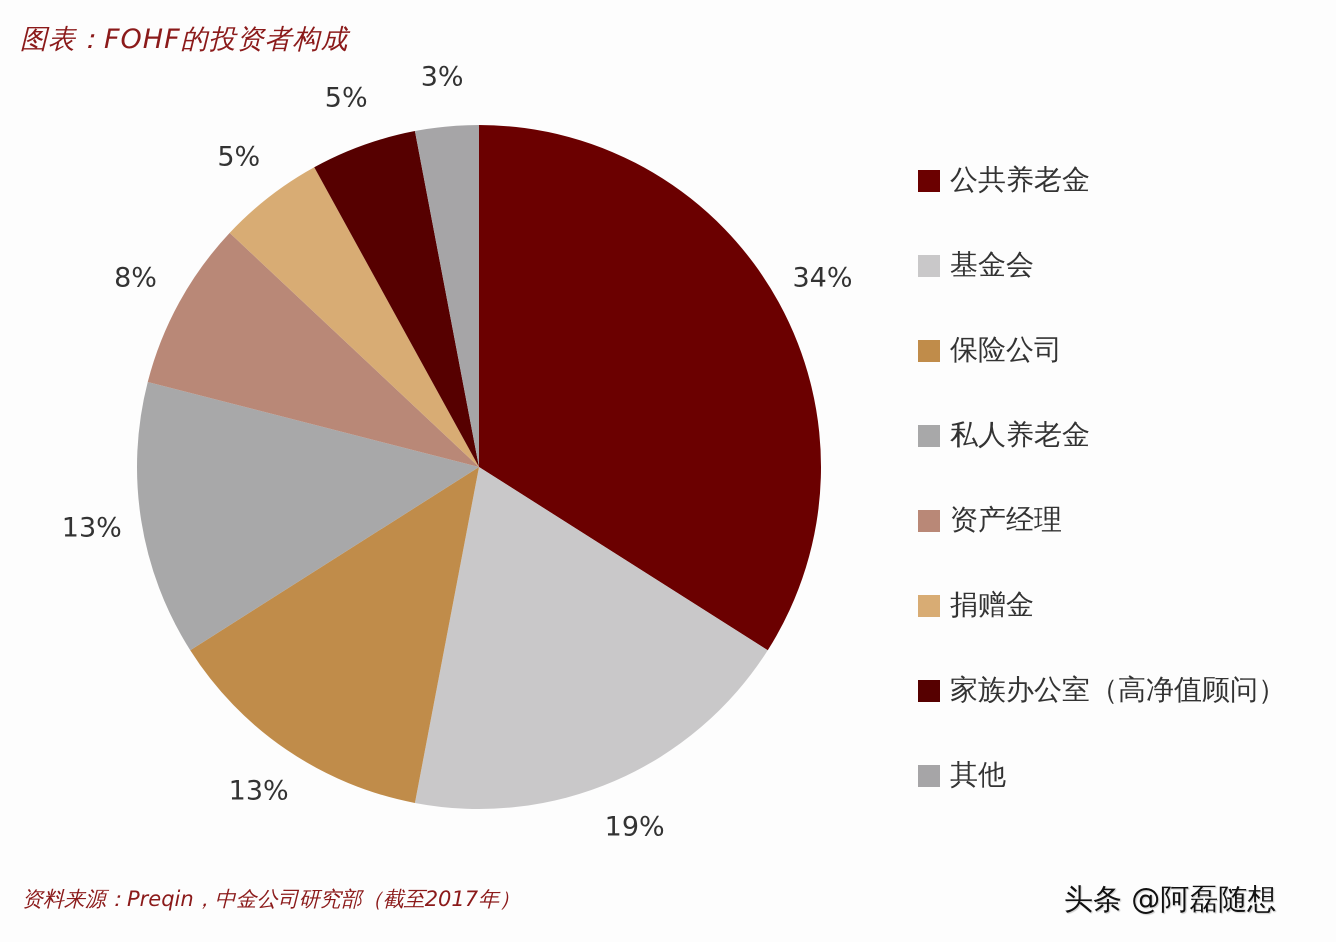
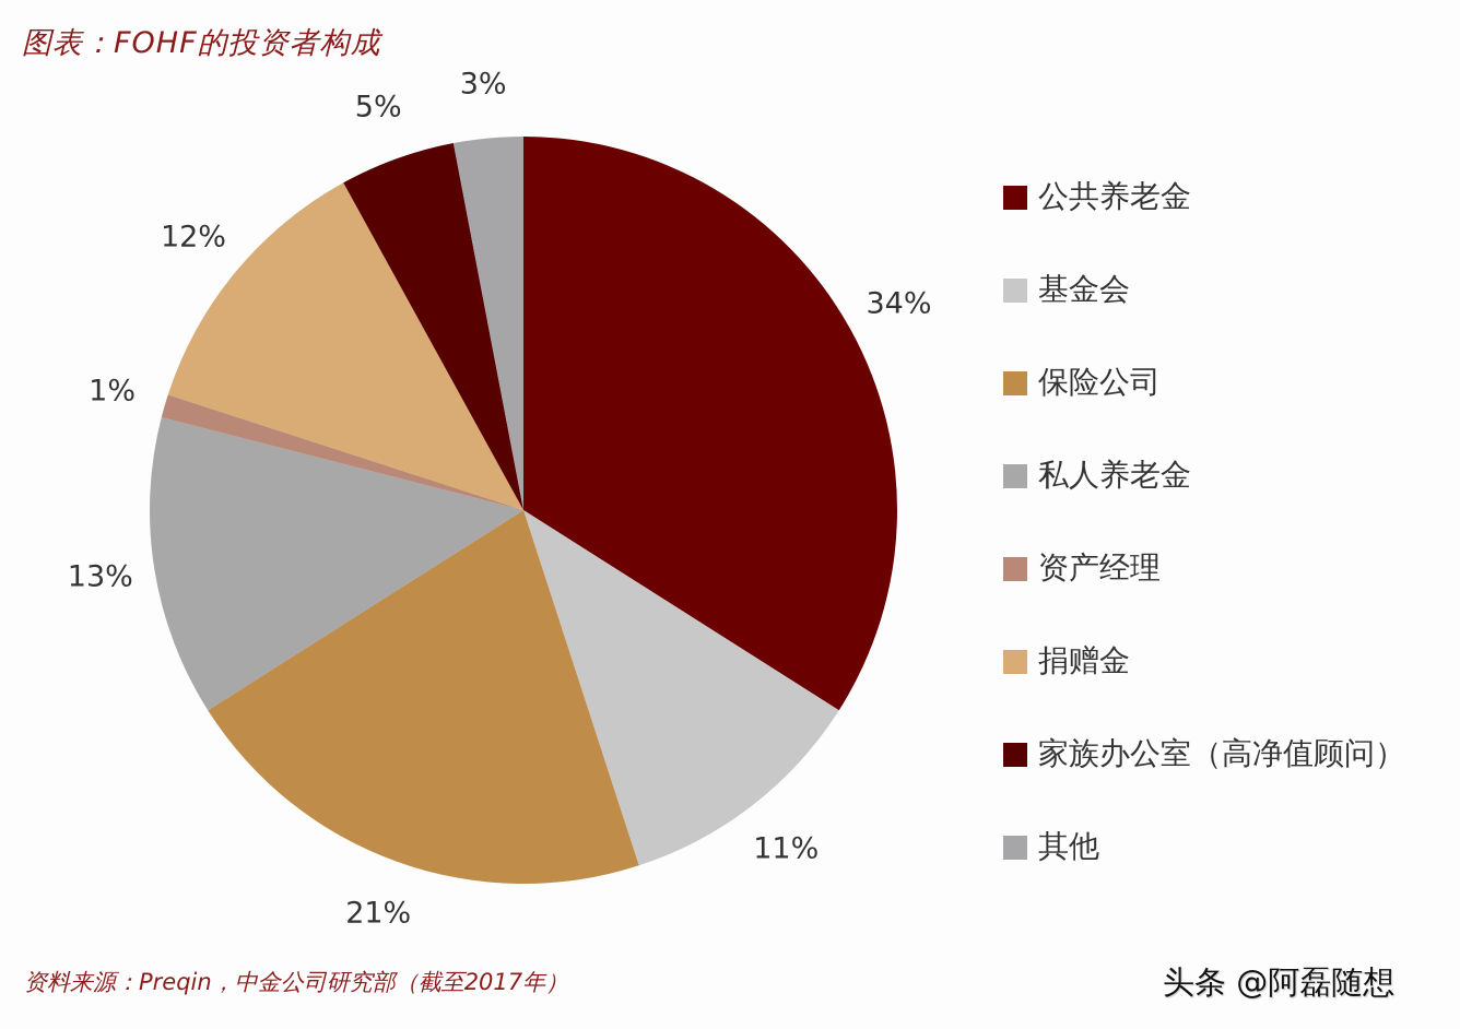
基金会: 19% -> 11%
保险公司: 13% -> 21%
资产经理: 8% -> 1%
捐赠金: 5% -> 12%
